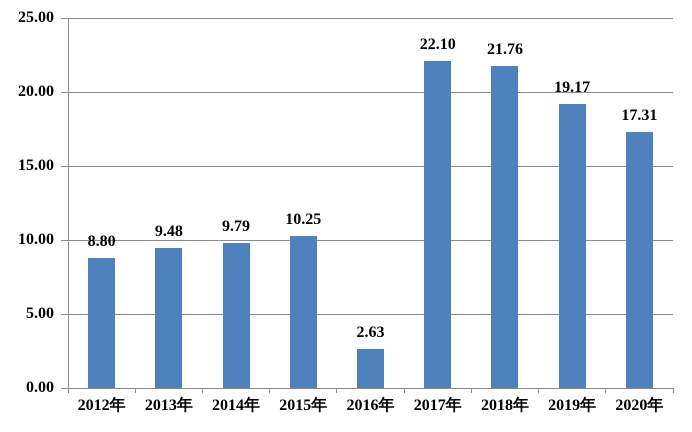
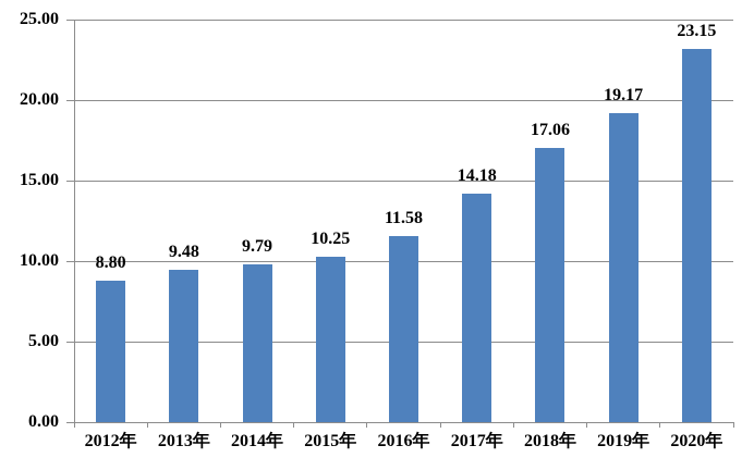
2016年: 2.63 -> 11.58
2017年: 22.10 -> 14.18
2018年: 21.76 -> 17.06
2020年: 17.31 -> 23.15
